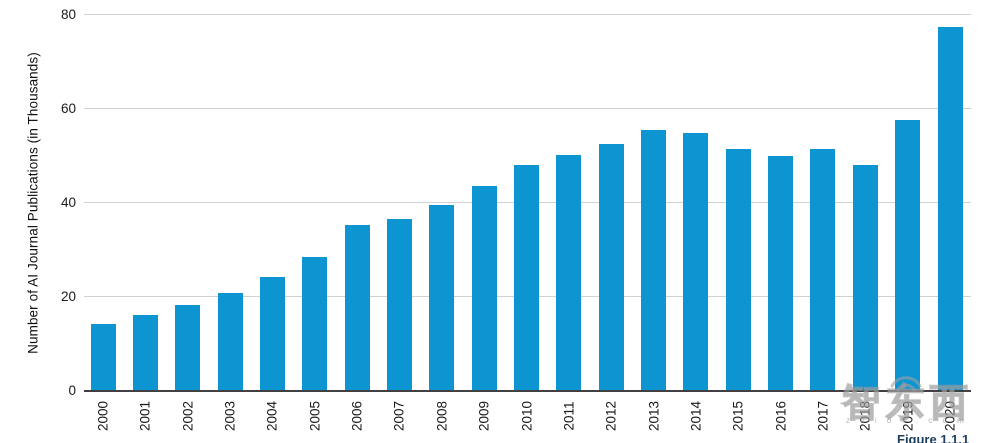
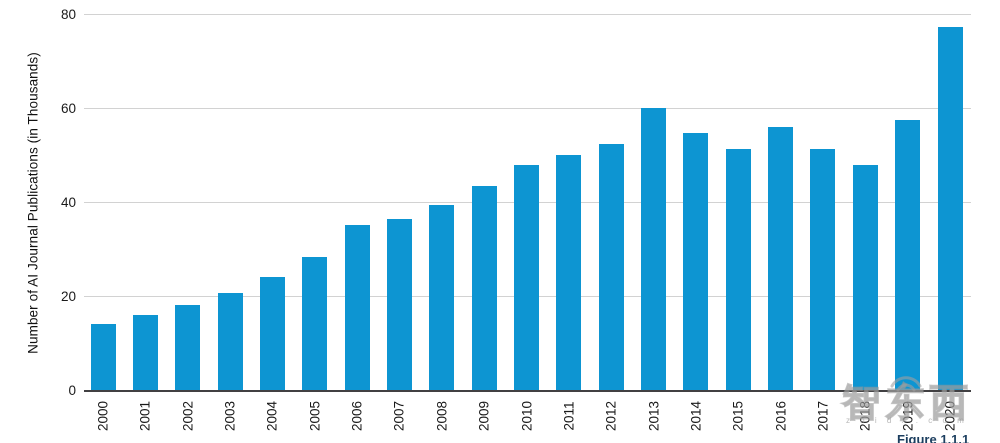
2013: 55 -> 60
2016: 50 -> 56
